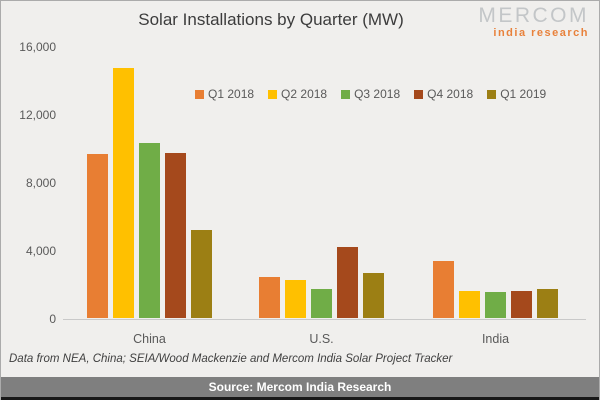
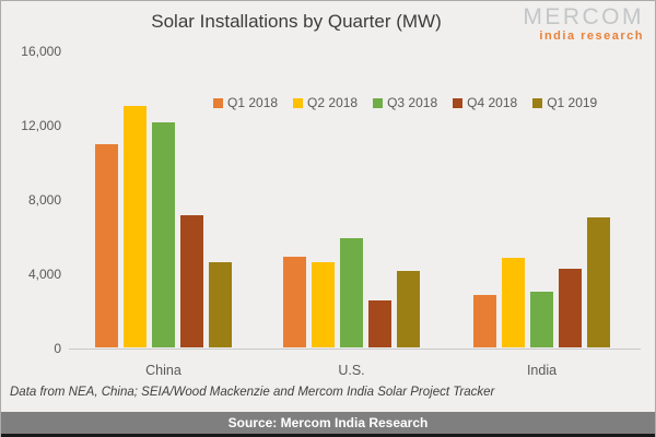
Q1 2018/China: 9600 -> 10900
Q2 2018/China: 14700 -> 13000
Q3 2018/China: 10200 -> 12100
Q4 2018/China: 9700 -> 7100
Q1 2019/China: 5200 -> 4600
Q1 2018/U.S.: 2400 -> 4900
Q2 2018/U.S.: 2200 -> 4600
Q3 2018/U.S.: 1700 -> 5900
Q4 2018/U.S.: 4200 -> 2500
Q1 2019/U.S.: 2600 -> 4100
Q1 2018/India: 3400 -> 2800
Q2 2018/India: 1600 -> 4800
Q3 2018/India: 1600 -> 3000
Q4 2018/India: 1600 -> 4200
Q1 2019/India: 1700 -> 7000
